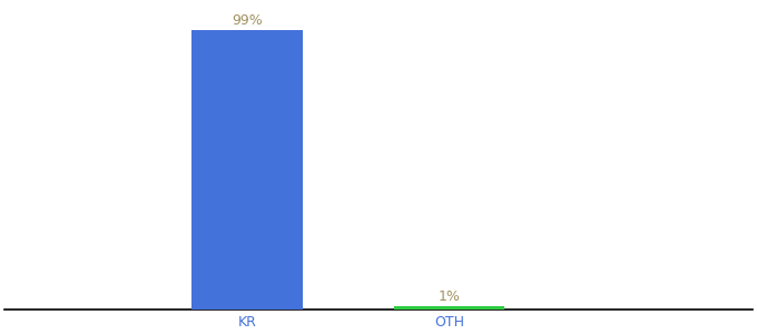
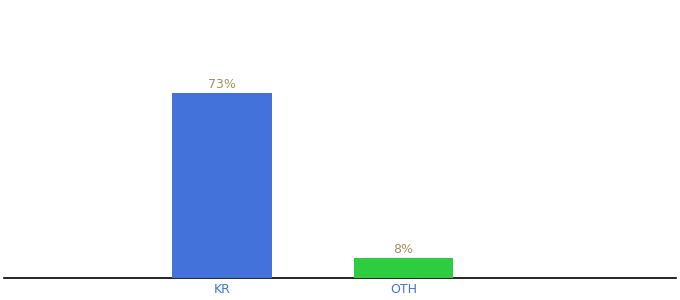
KR: 99% -> 73%
OTH: 1% -> 8%
